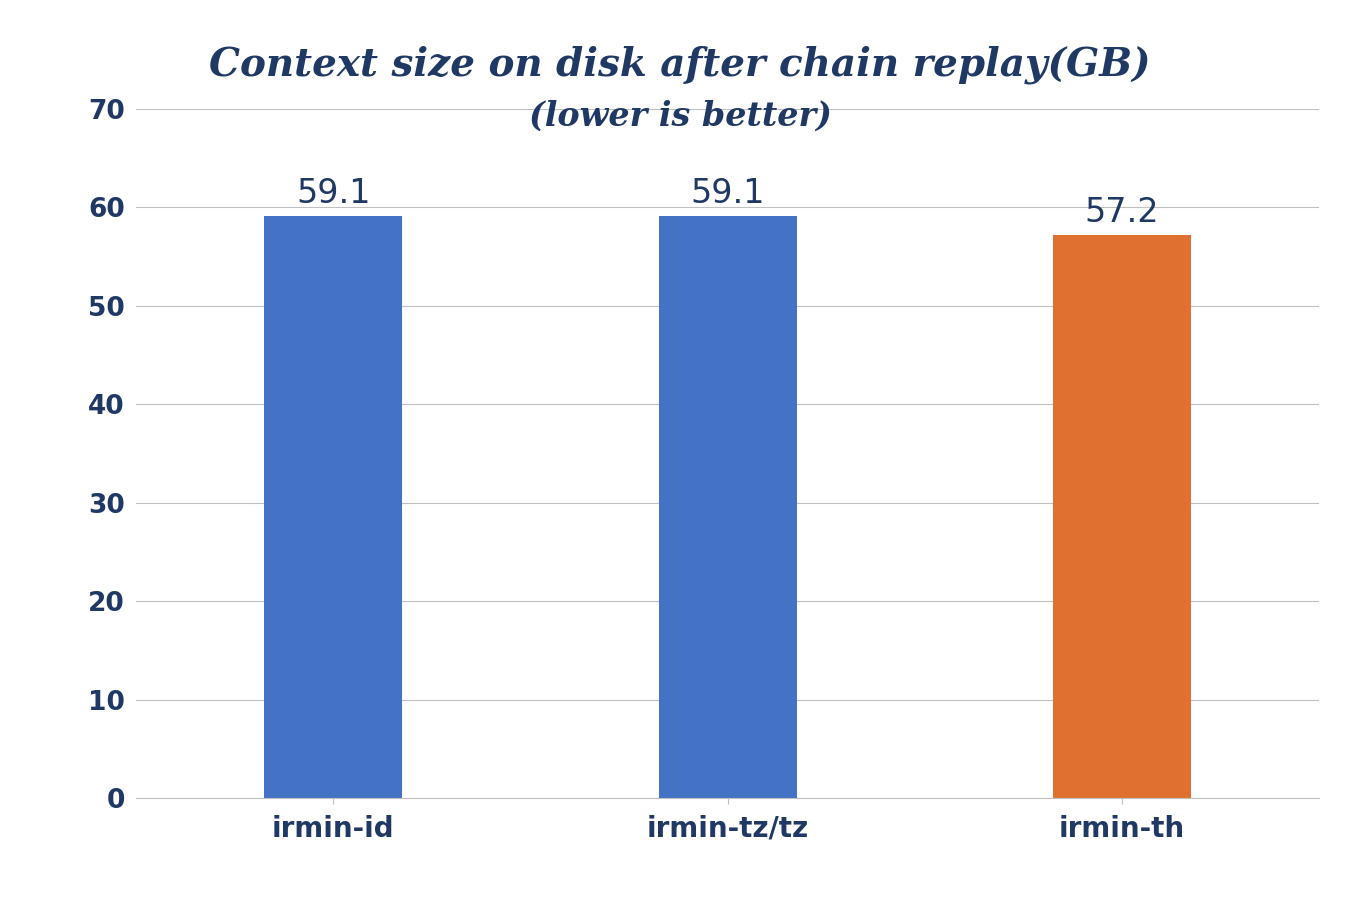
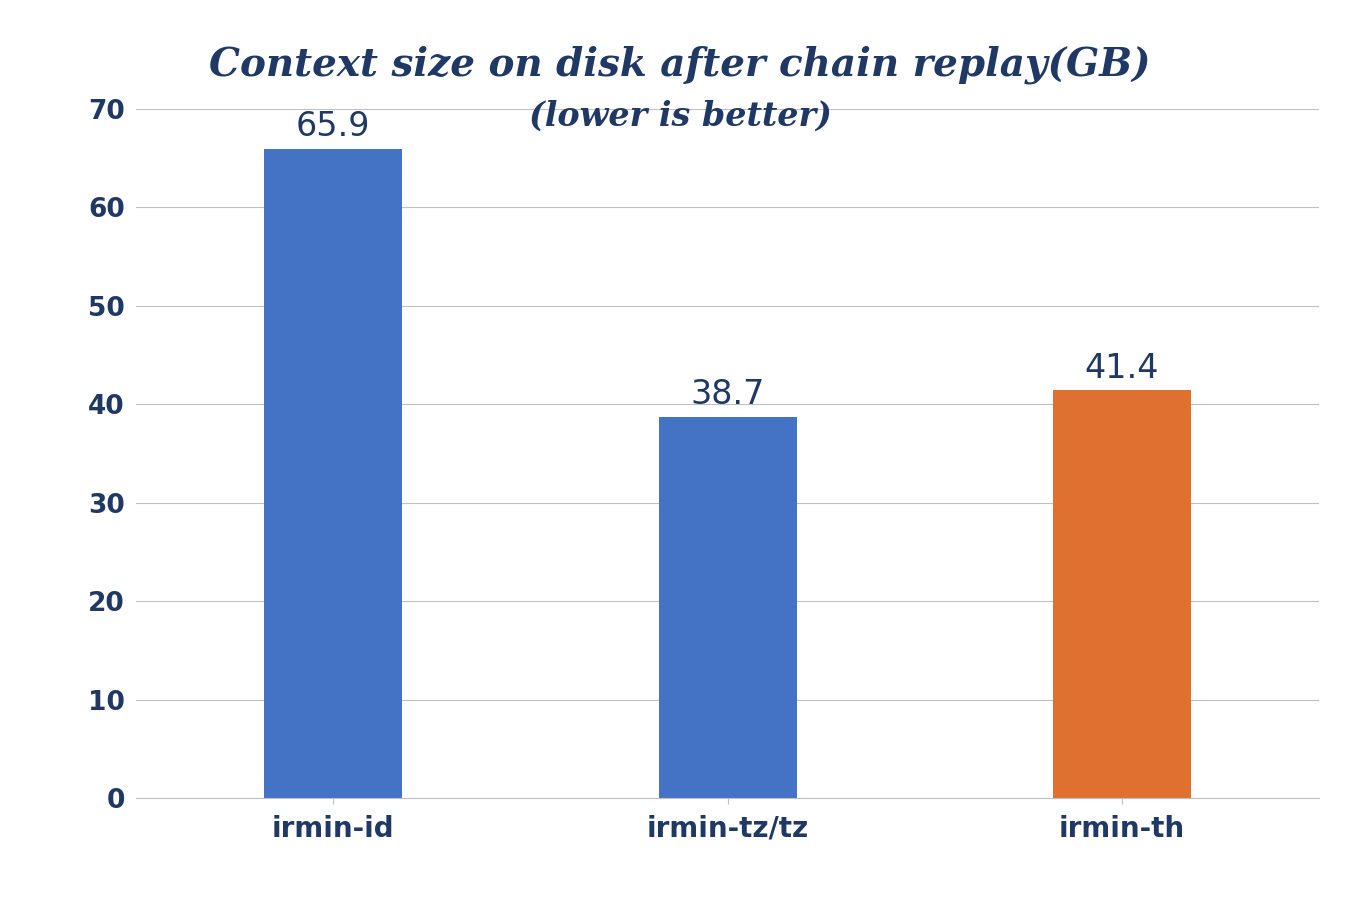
irmin-id: 59.1 -> 65.9
irmin-tz/tz: 59.1 -> 38.7
irmin-th: 57.2 -> 41.4
